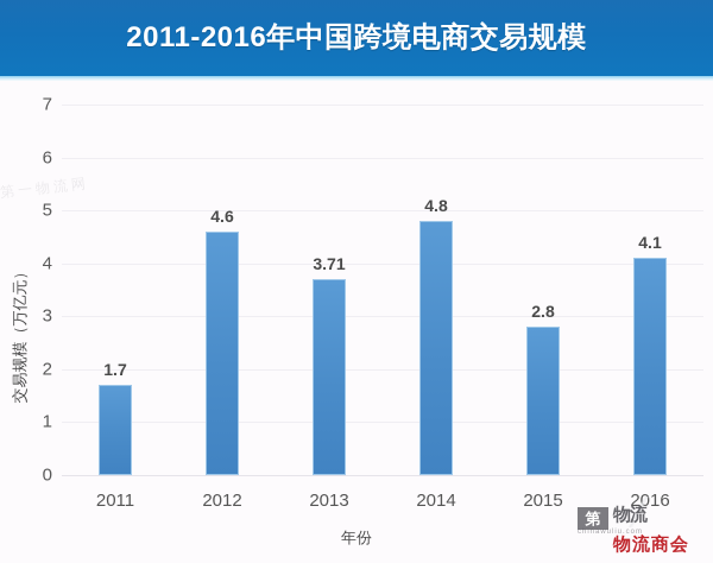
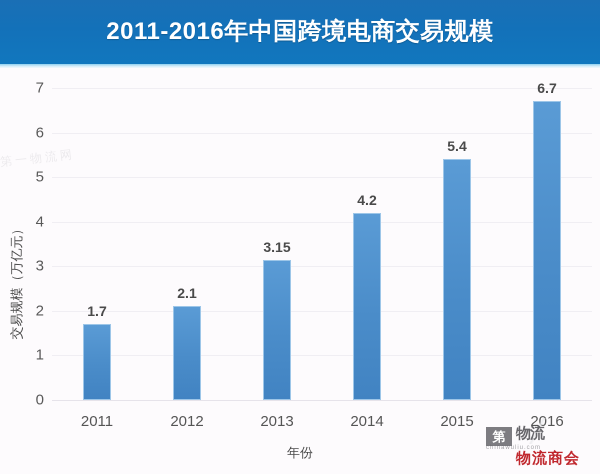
2012: 4.6 -> 2.1
2013: 3.71 -> 3.15
2014: 4.8 -> 4.2
2015: 2.8 -> 5.4
2016: 4.1 -> 6.7
